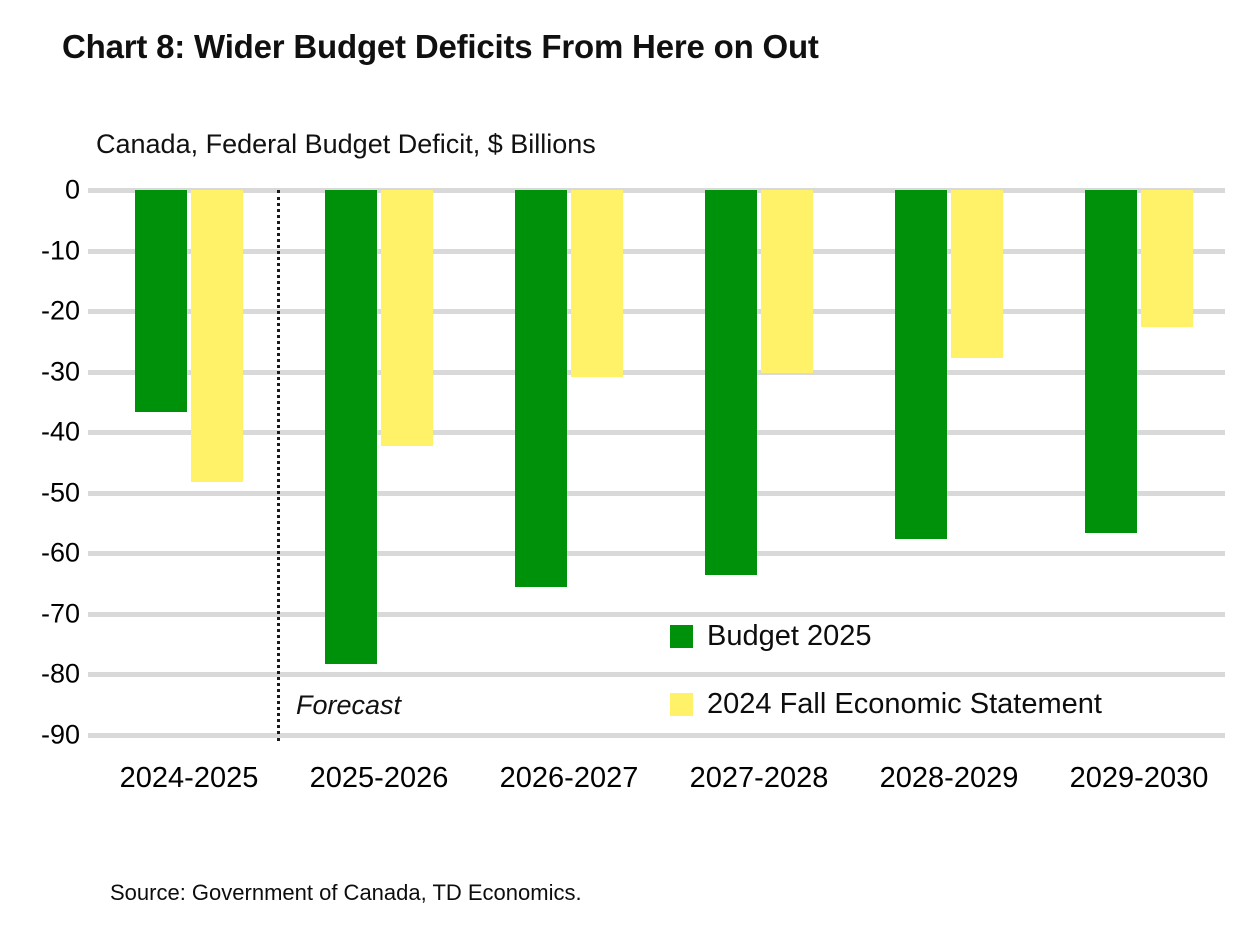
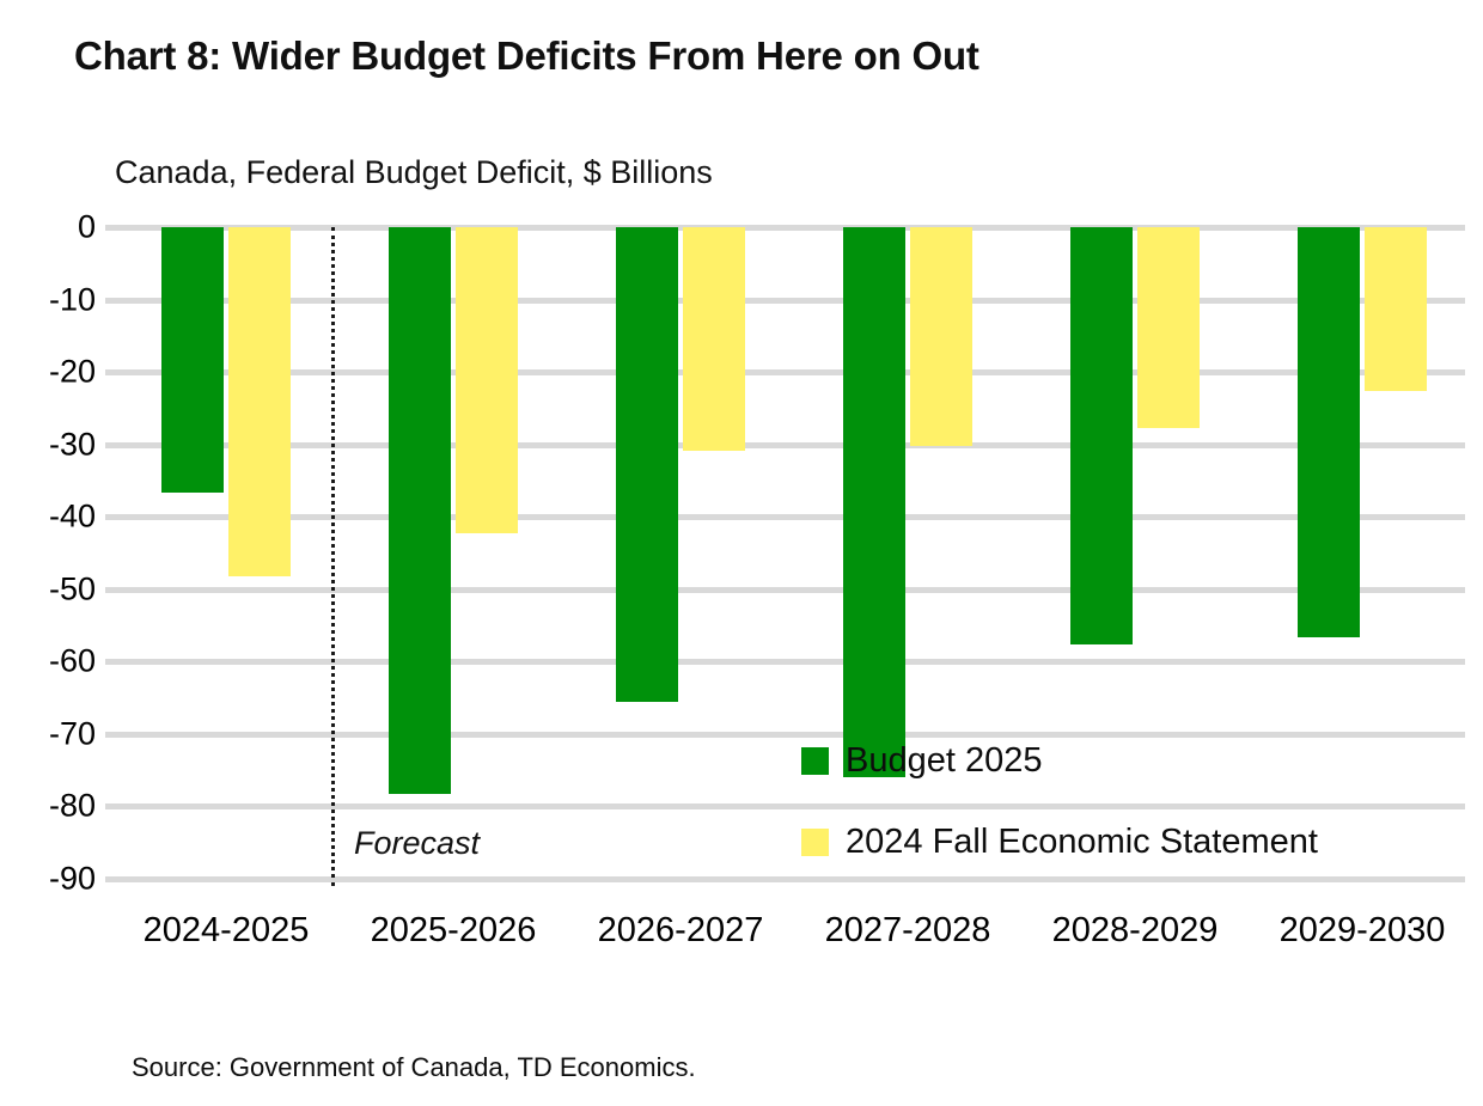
Budget 2025/2027-2028: -64 -> -76
